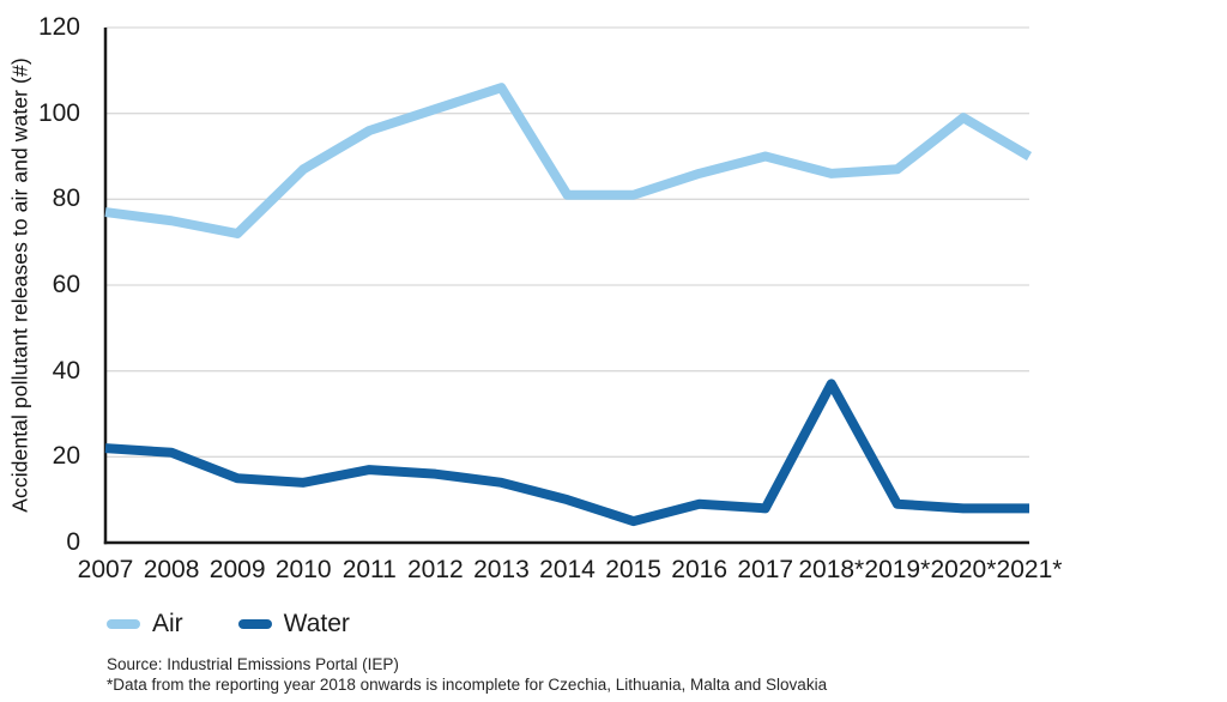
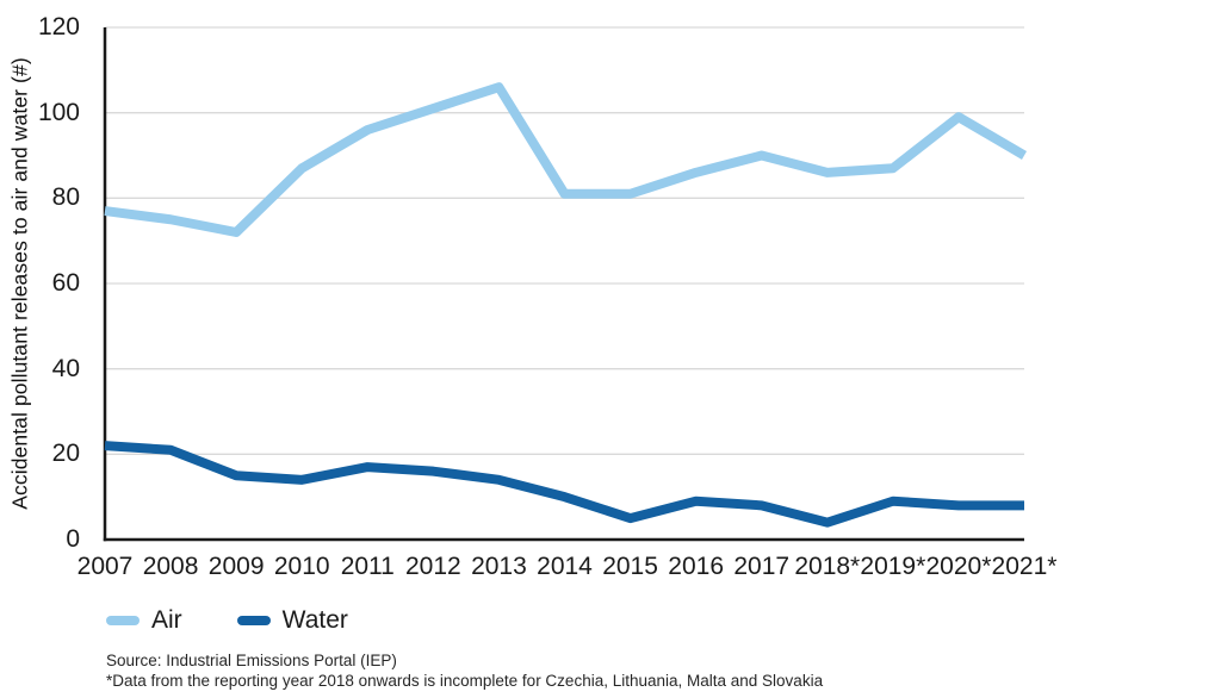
Water/2018*: 37 -> 4
